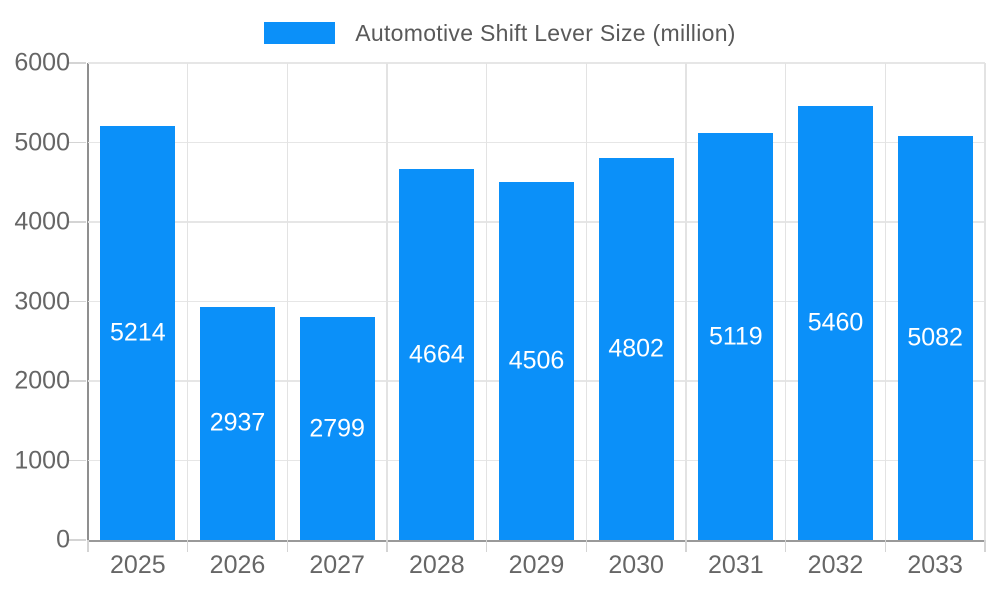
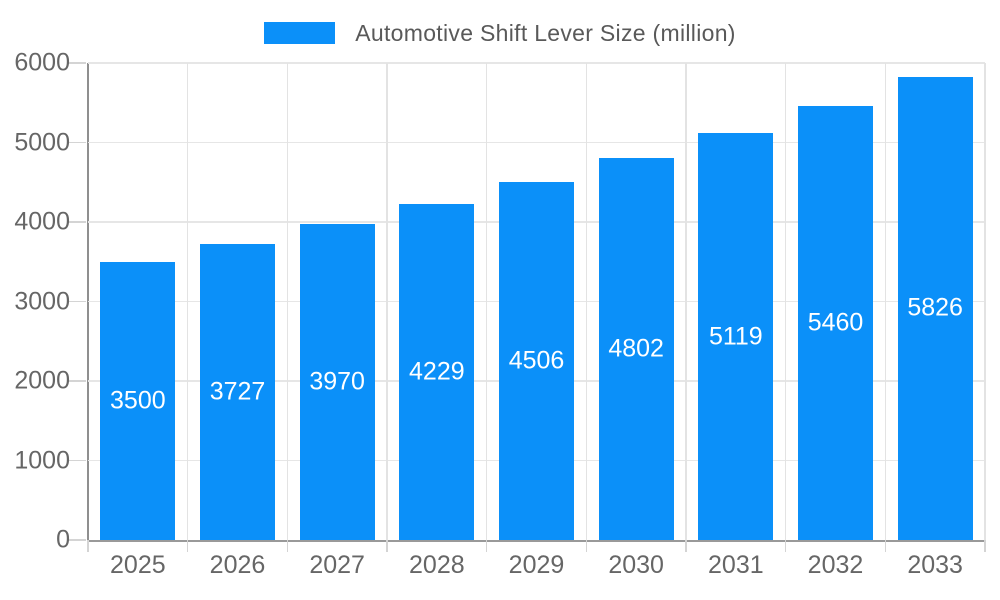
2025: 5214 -> 3500
2026: 2937 -> 3727
2027: 2799 -> 3970
2028: 4664 -> 4229
2033: 5082 -> 5826
